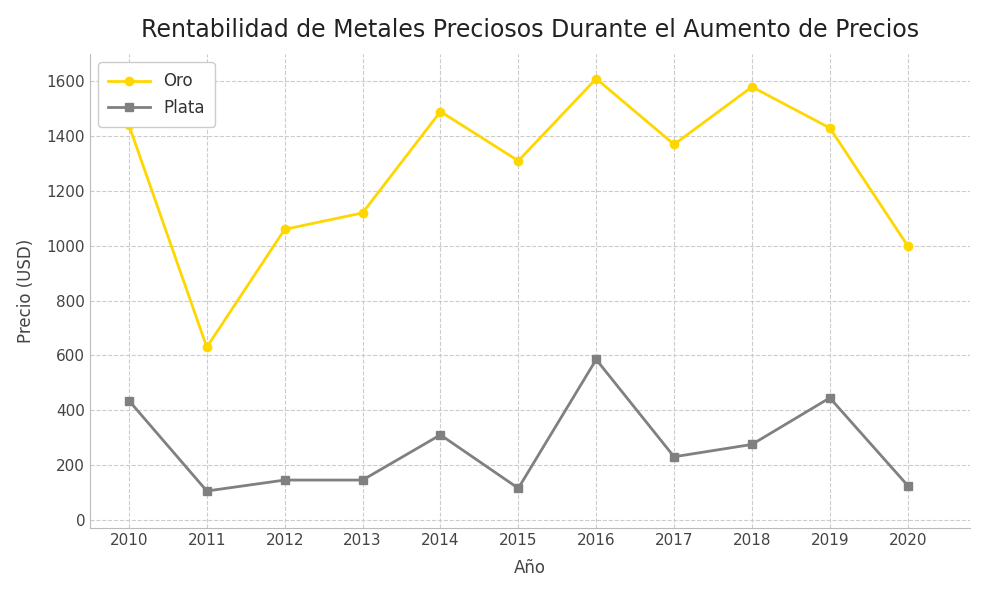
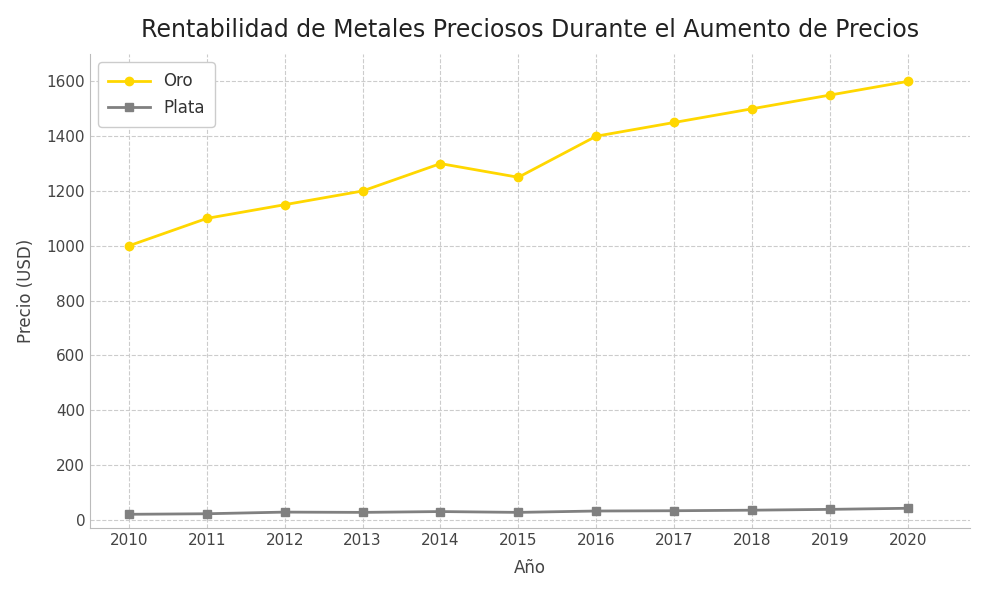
Oro/2010: 1440 -> 1000
Plata/2010: 435 -> 20
Oro/2011: 630 -> 1100
Plata/2011: 105 -> 22
Oro/2012: 1060 -> 1150
Plata/2012: 145 -> 28
Oro/2013: 1120 -> 1200
Plata/2013: 145 -> 27
Oro/2014: 1490 -> 1300
Plata/2014: 310 -> 30
Oro/2015: 1310 -> 1250
Plata/2015: 115 -> 27
Oro/2016: 1610 -> 1400
Plata/2016: 585 -> 32
Oro/2017: 1370 -> 1450
Plata/2017: 230 -> 33
Oro/2018: 1580 -> 1500
Plata/2018: 275 -> 35
Oro/2019: 1430 -> 1550
Plata/2019: 445 -> 38
Oro/2020: 1000 -> 1600
Plata/2020: 125 -> 42
